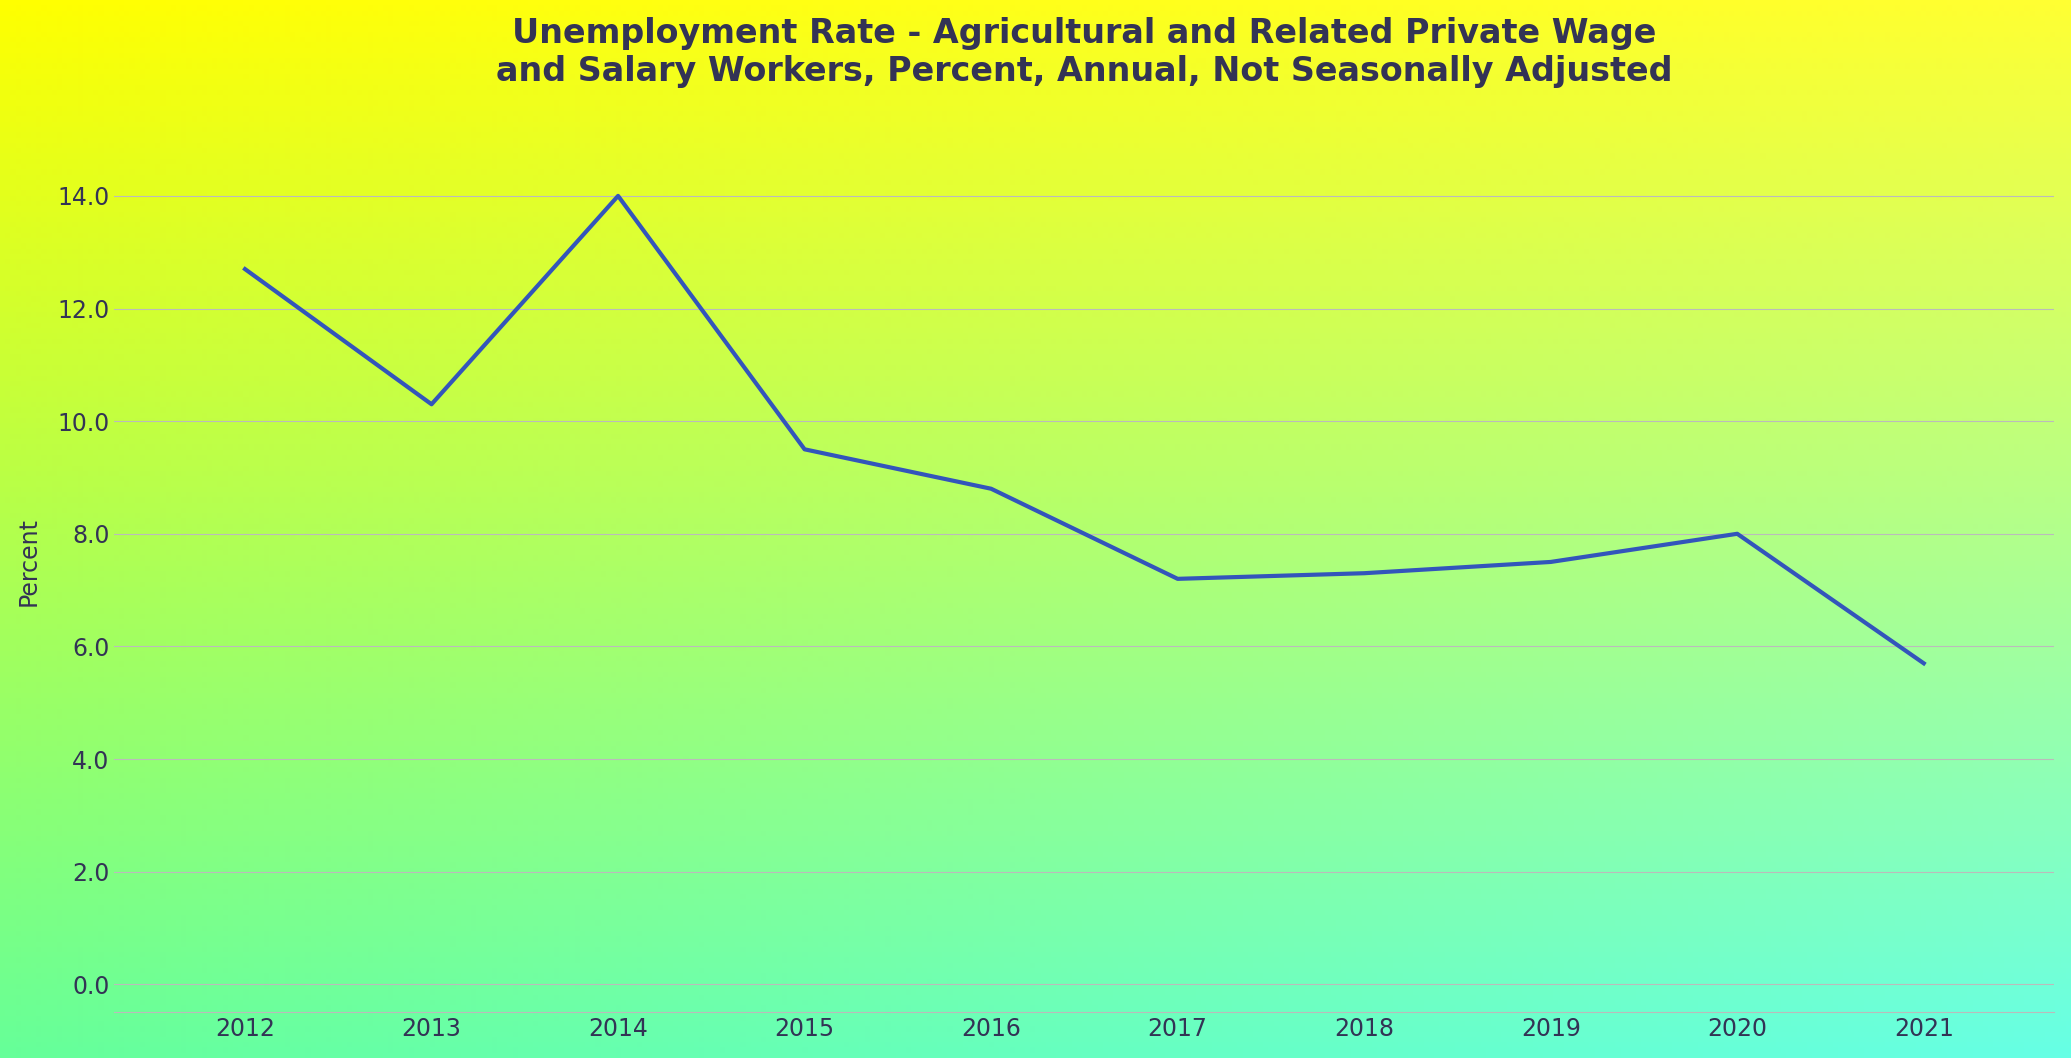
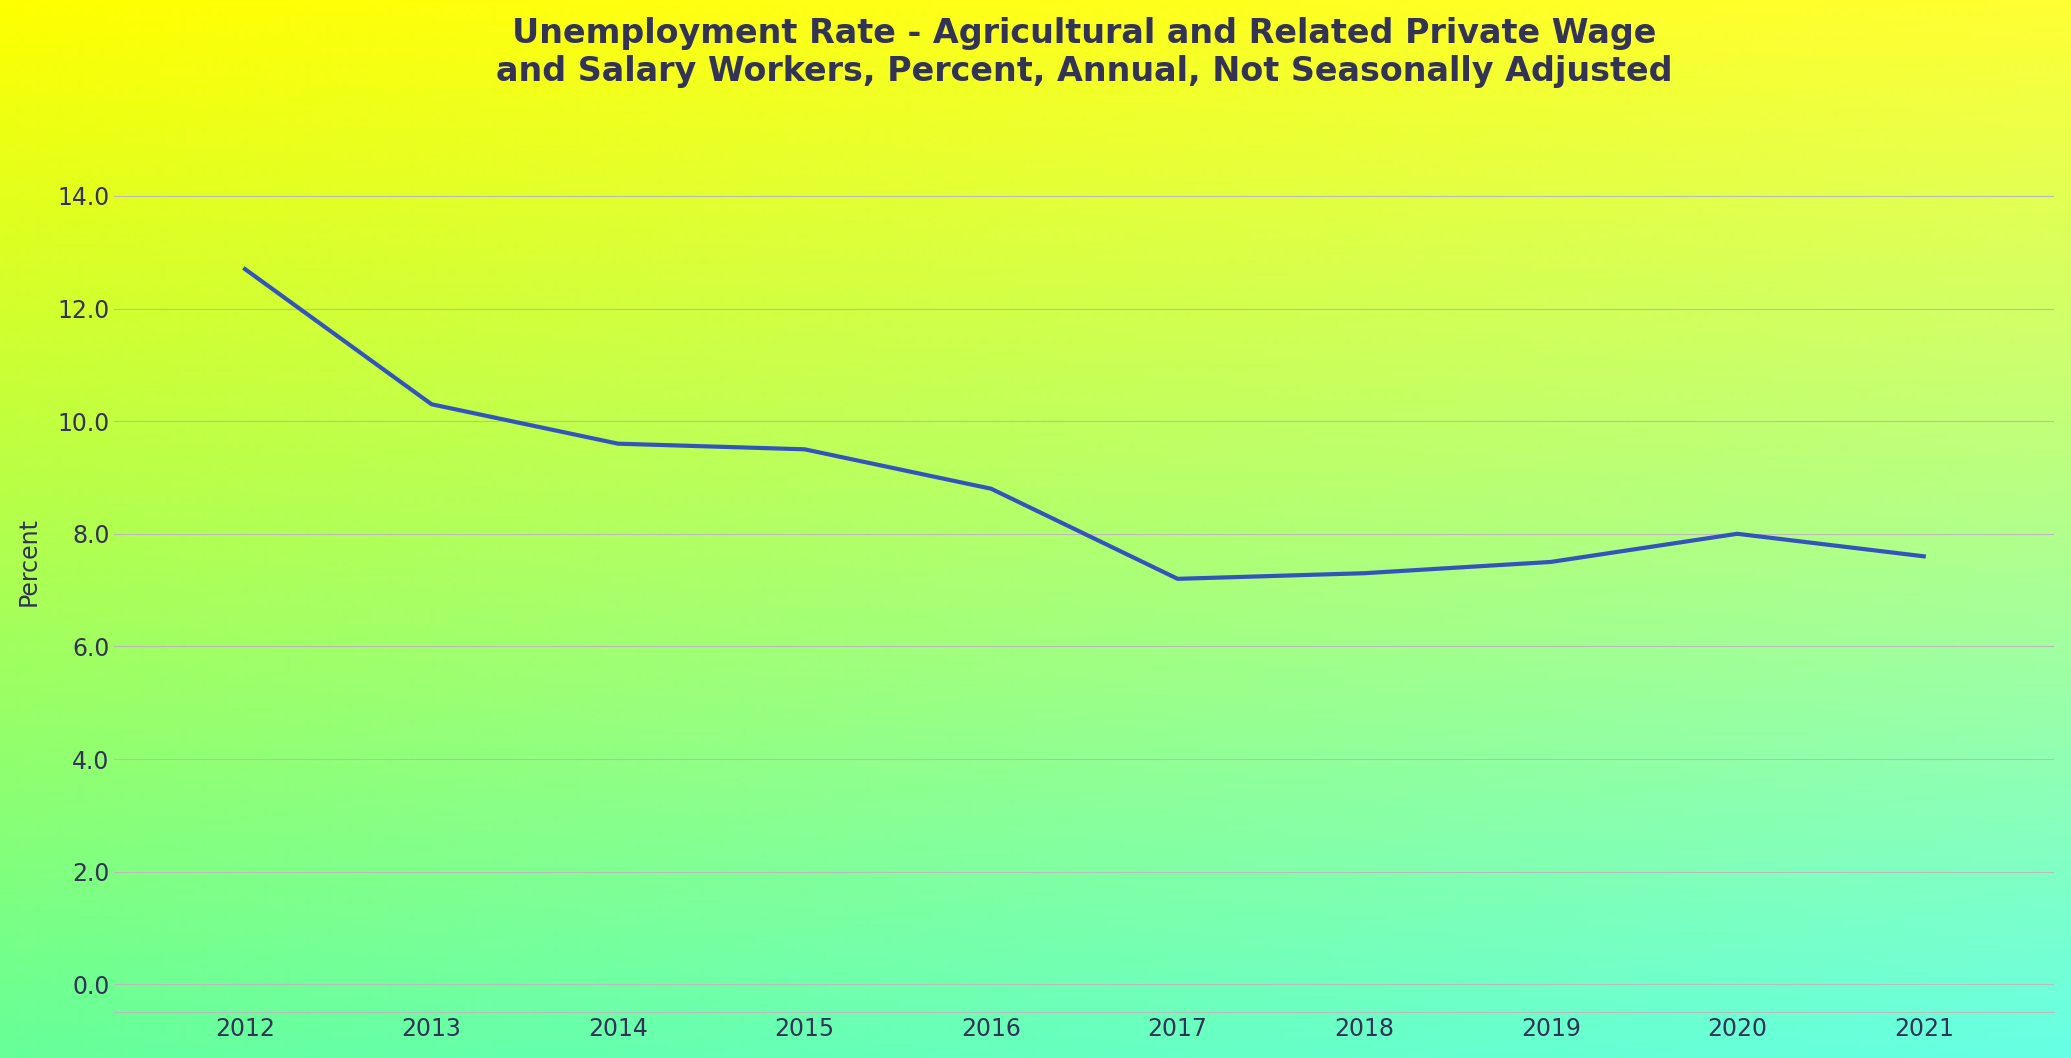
2014: 14.0 -> 9.6
2021: 5.7 -> 7.6
